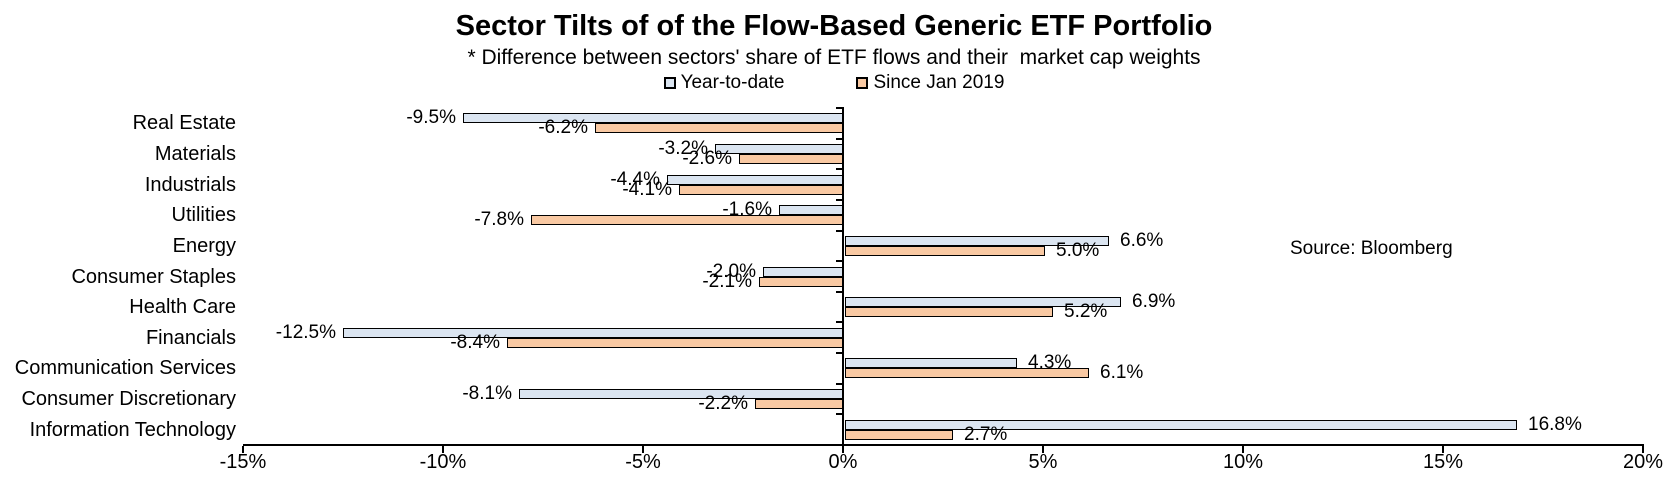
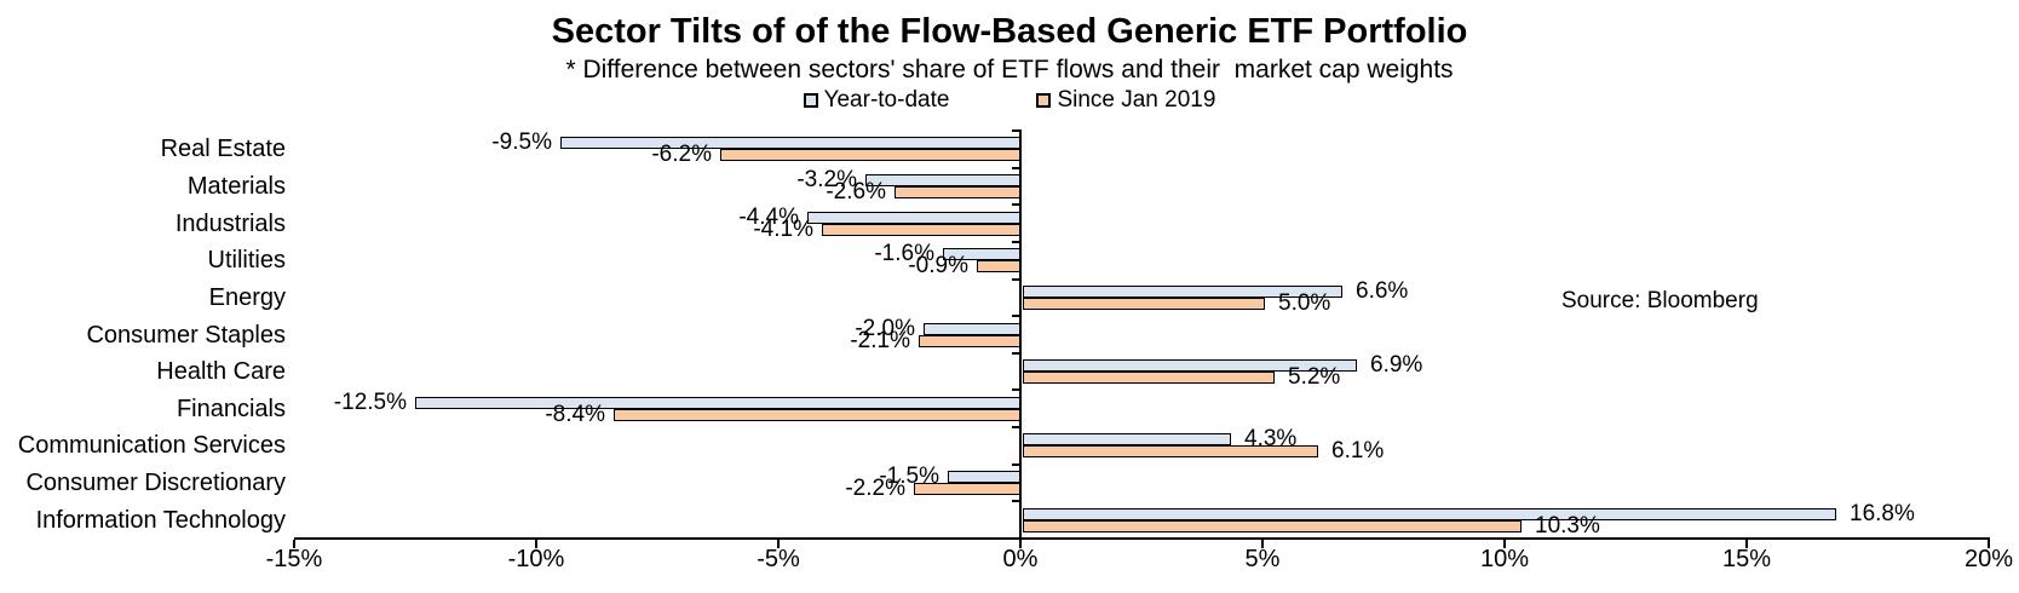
Since Jan 2019/Utilities: -7.8% -> -0.9%
Year-to-date/Consumer Discretionary: -8.1% -> -1.5%
Since Jan 2019/Information Technology: 2.7% -> 10.3%
